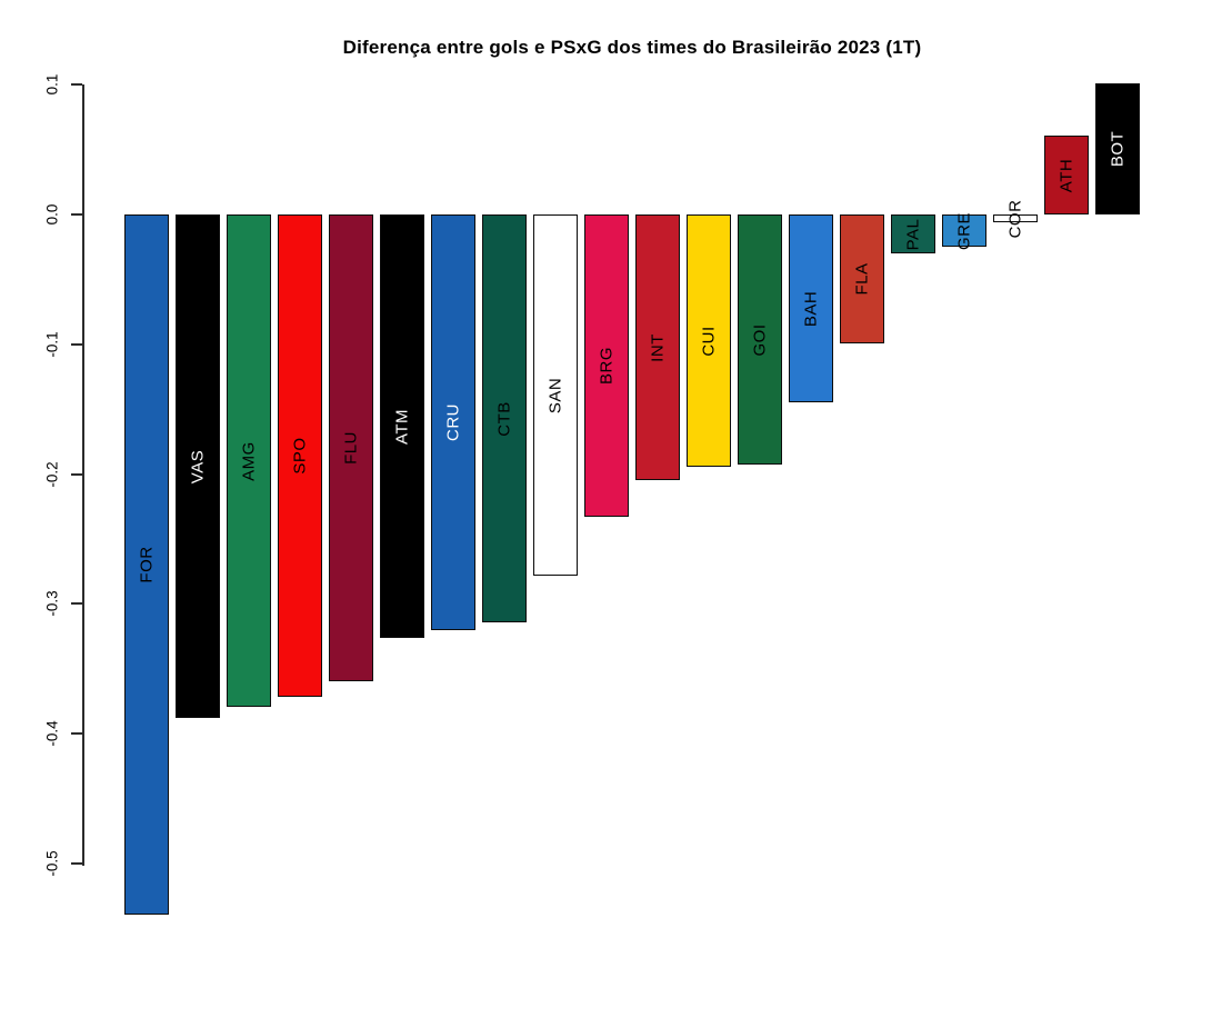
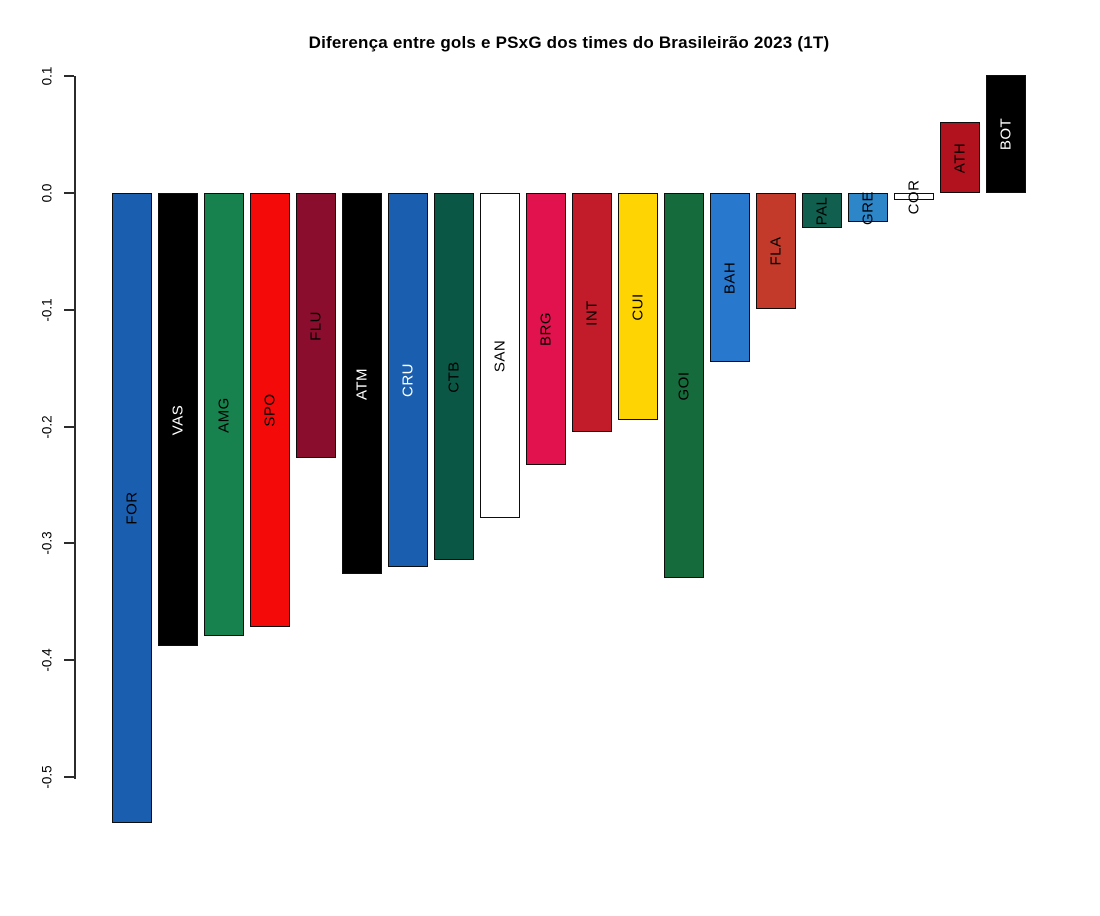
FLU: -0.360 -> -0.227
GOI: -0.193 -> -0.330
